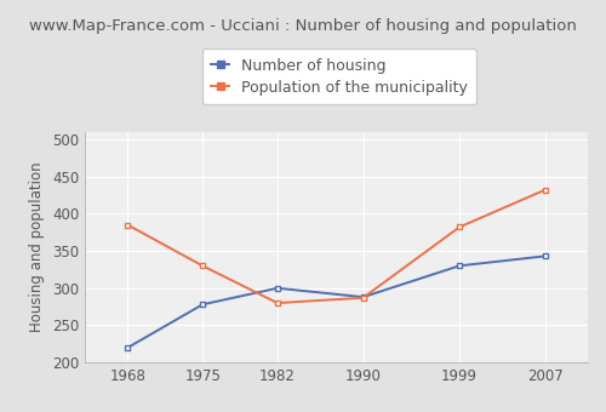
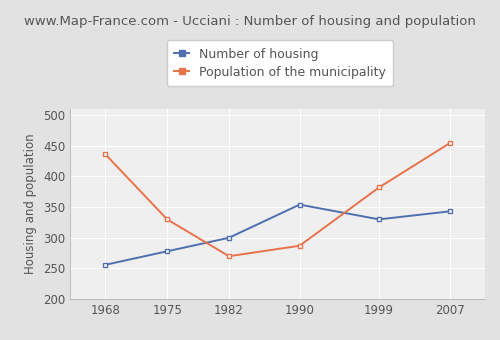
Number of housing/1968: 220 -> 256
Population of the municipality/1968: 385 -> 436
Population of the municipality/1982: 280 -> 270
Number of housing/1990: 288 -> 354
Population of the municipality/2007: 432 -> 454
